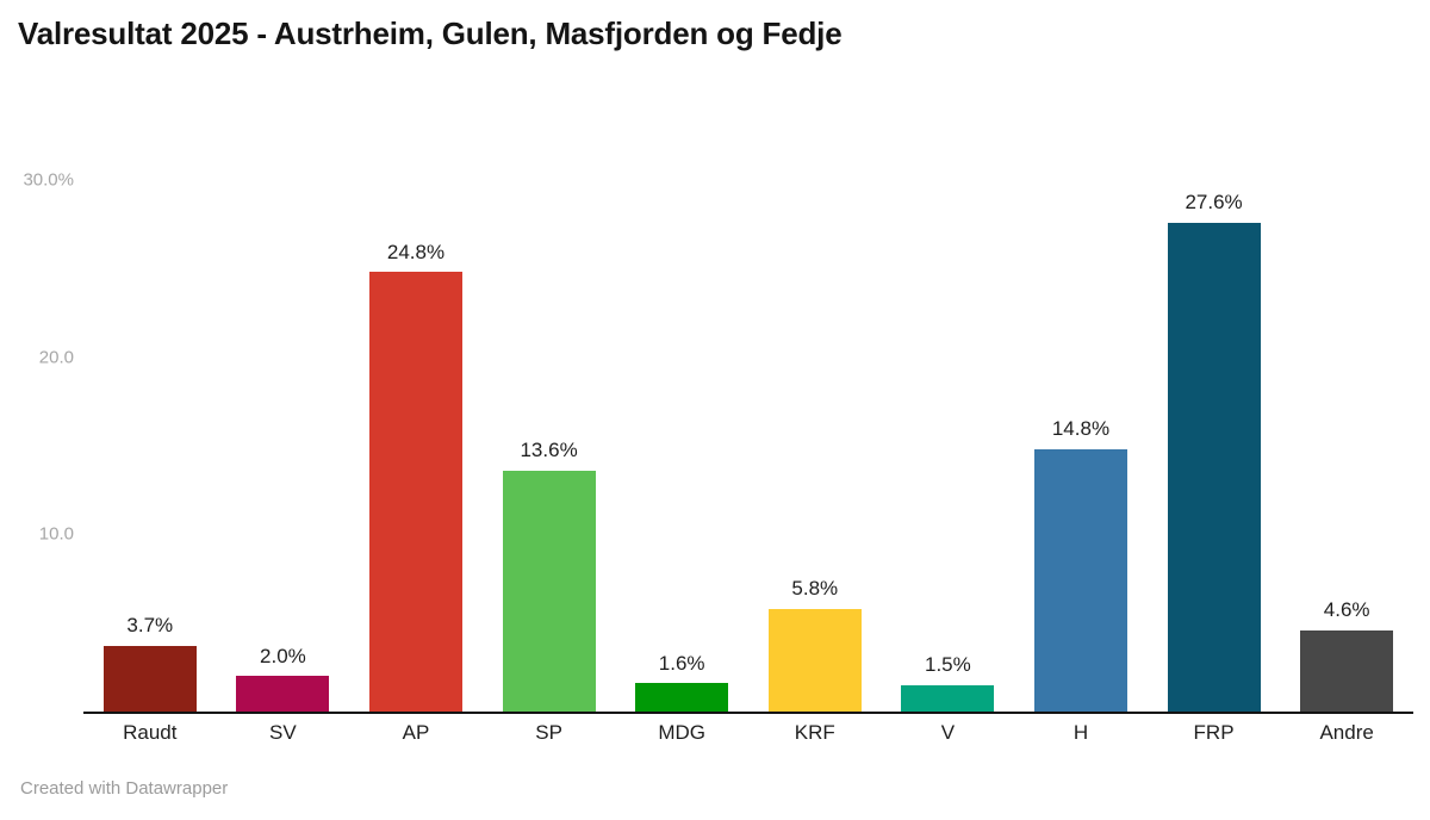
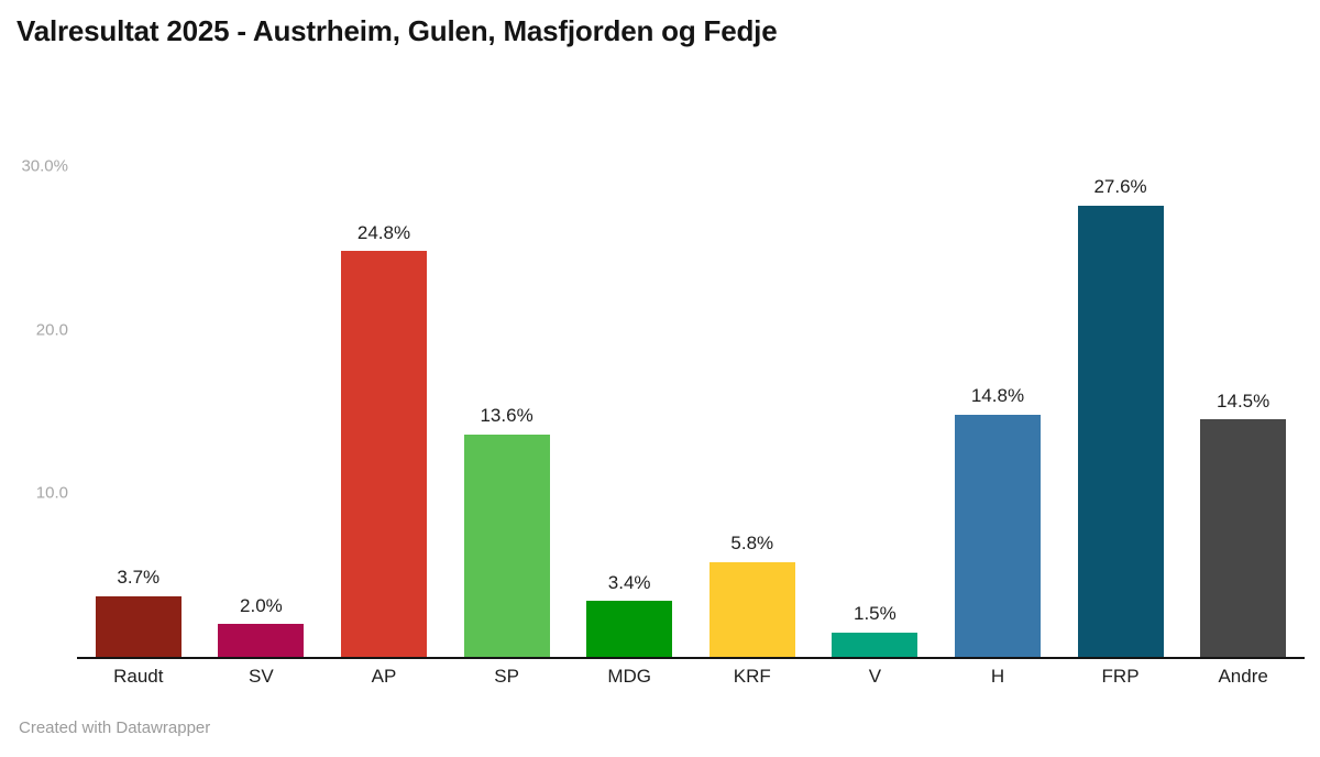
MDG: 1.6% -> 3.4%
Andre: 4.6% -> 14.5%
